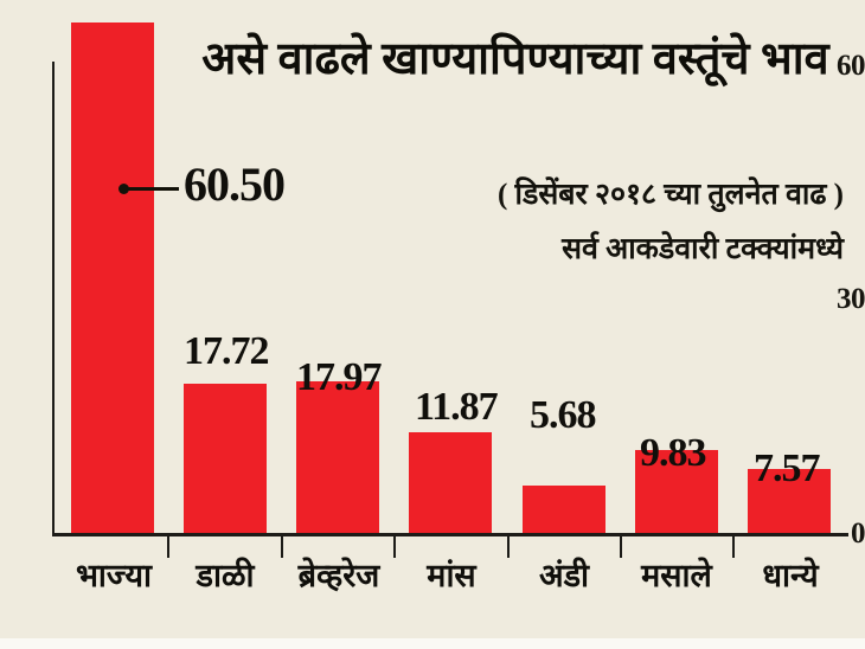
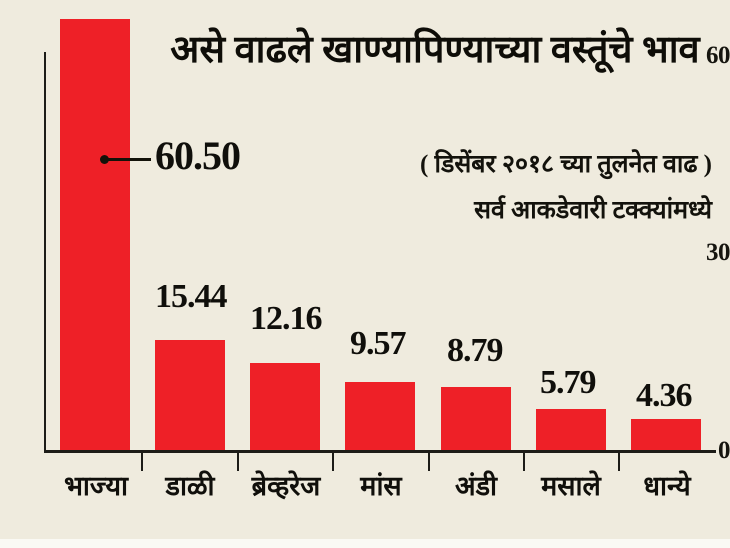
डाळी: 17.72 -> 15.44
ब्रेव्हरेज: 17.97 -> 12.16
मांस: 11.87 -> 9.57
अंडी: 5.68 -> 8.79
मसाले: 9.83 -> 5.79
धान्ये: 7.57 -> 4.36
